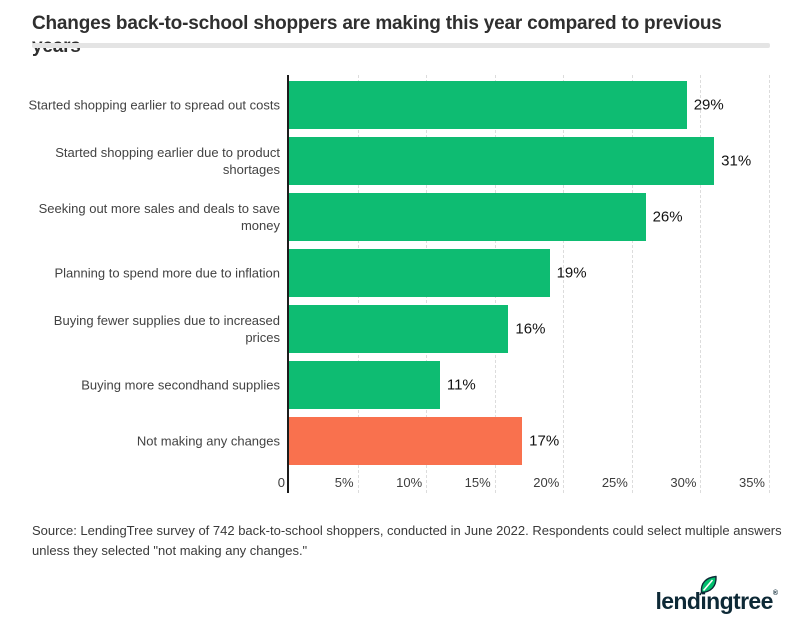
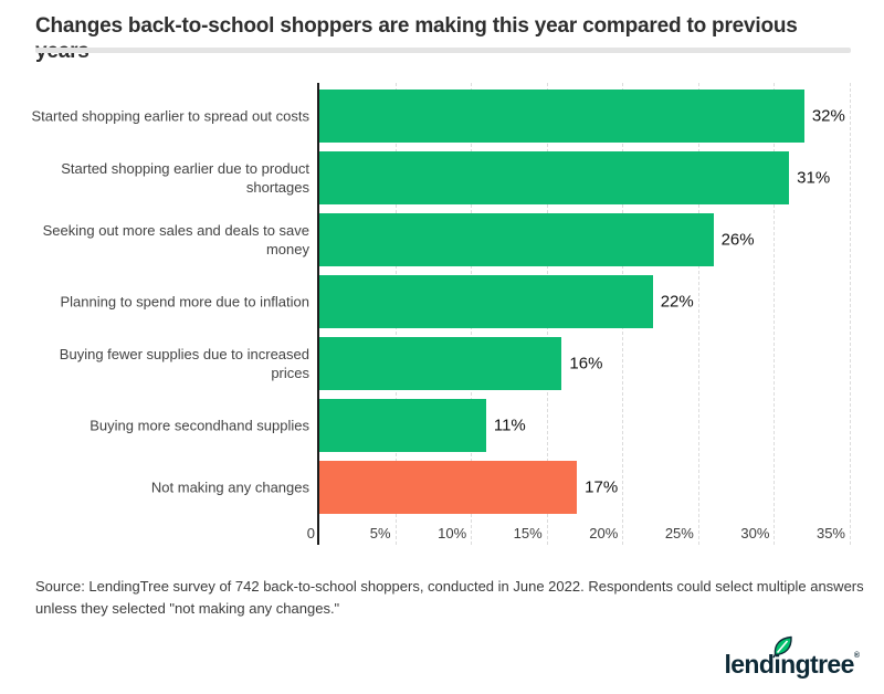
Started shopping earlier to spread out costs: 29% -> 32%
Planning to spend more due to inflation: 19% -> 22%
